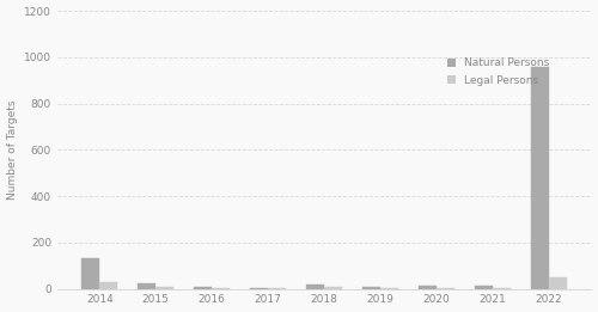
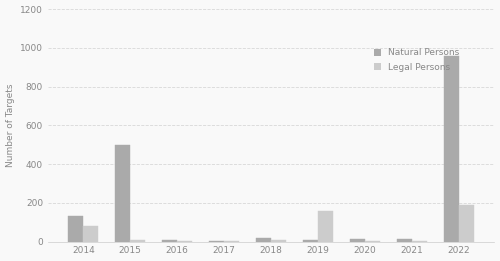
Legal Persons/2014: 30 -> 80
Natural Persons/2015: 20 -> 500
Legal Persons/2019: 0 -> 160
Legal Persons/2022: 50 -> 190
